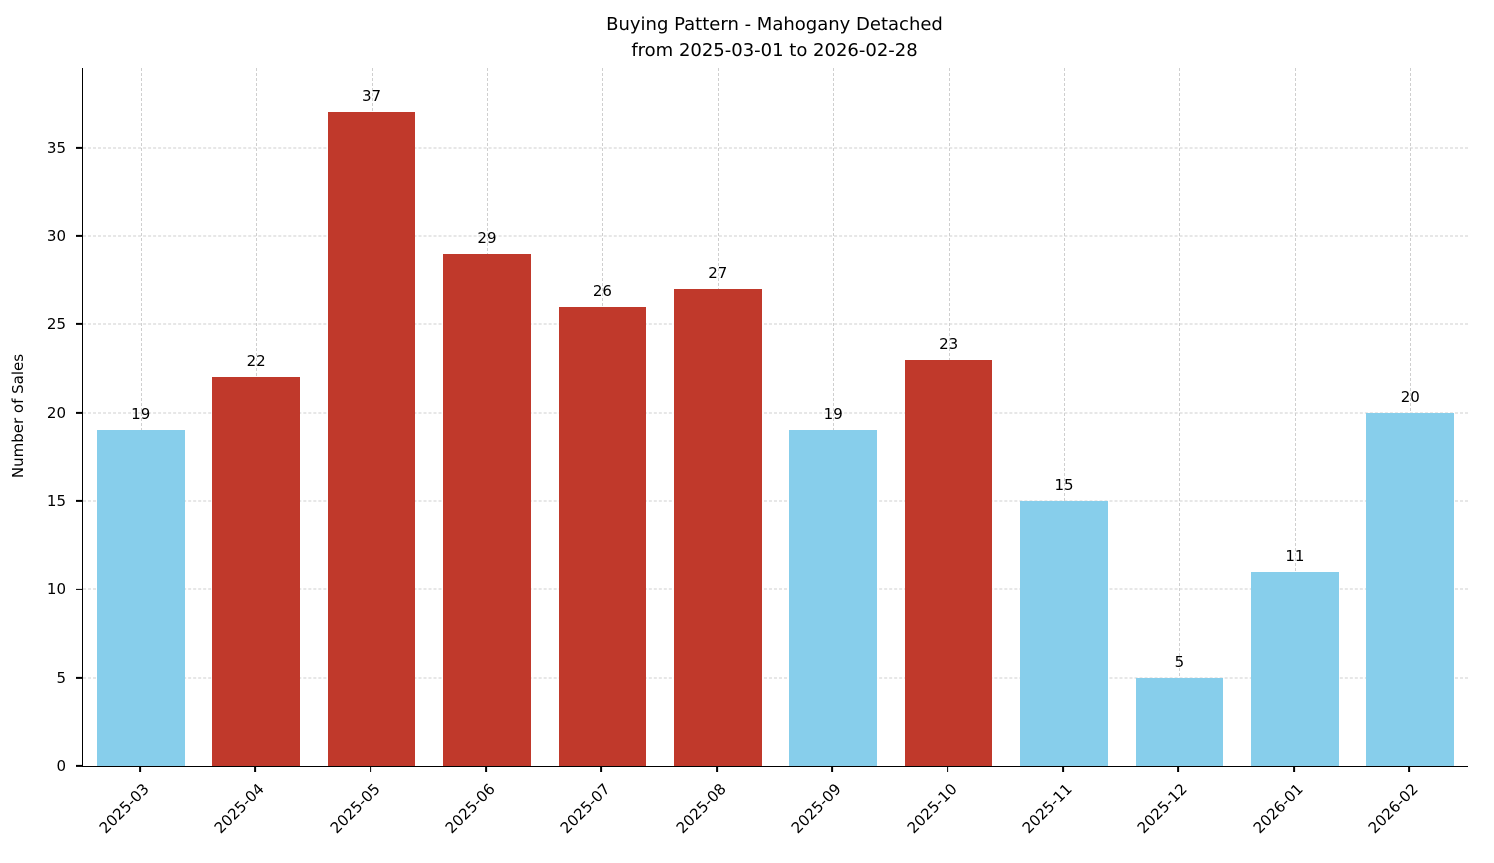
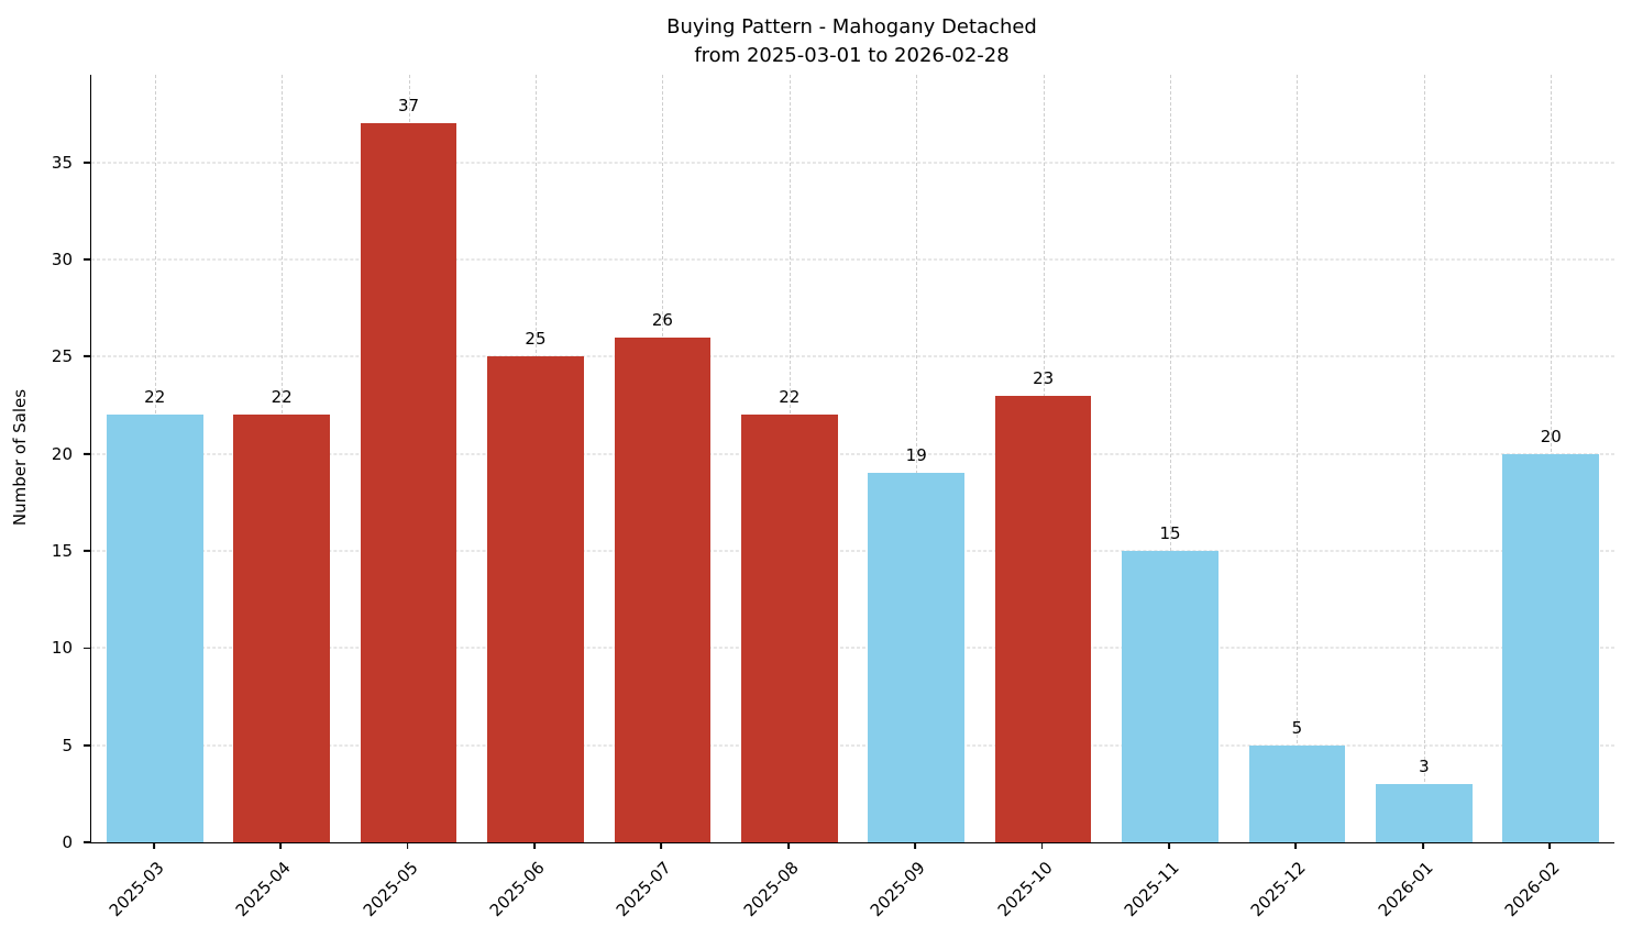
2025-03: 19 -> 22
2025-06: 29 -> 25
2025-08: 27 -> 22
2026-01: 11 -> 3
